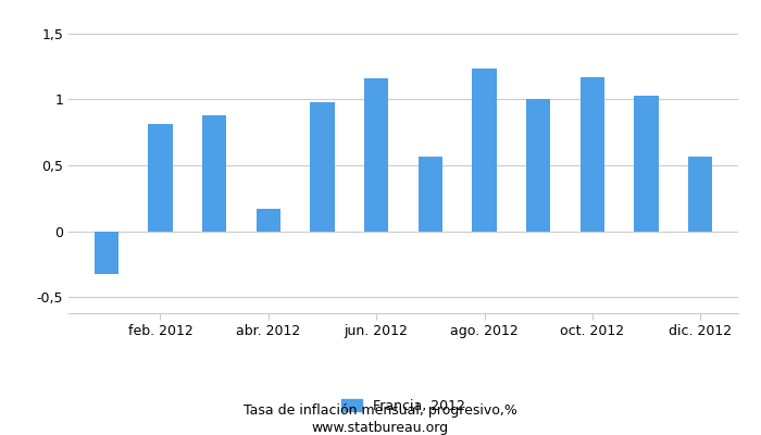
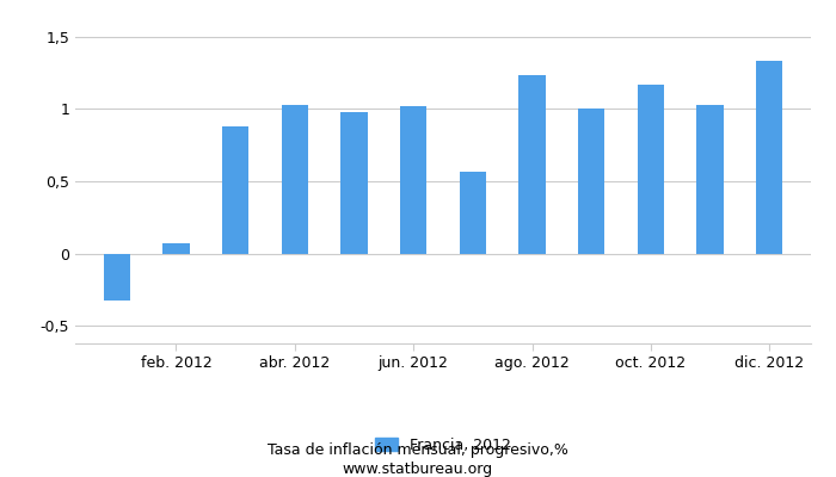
feb. 2012: 0,81 -> 0,07
abr. 2012: 0,17 -> 1,03
jun. 2012: 1,16 -> 1,02
dic. 2012: 0,57 -> 1,33
